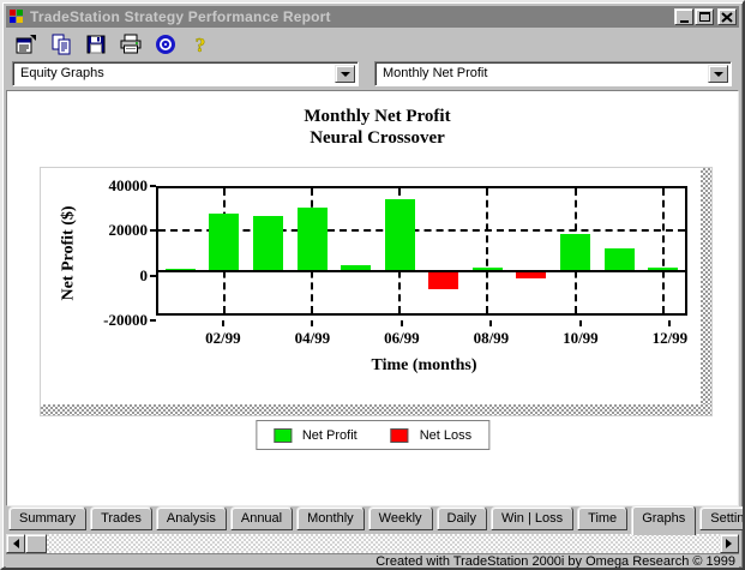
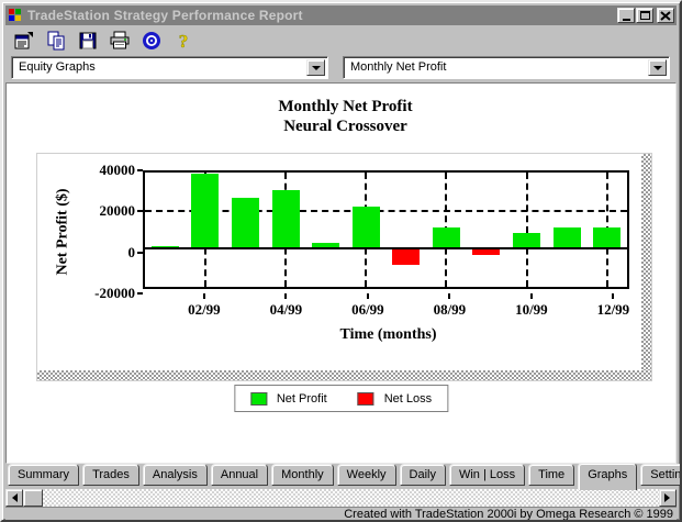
02/99: 28000 -> 40000
06/99: 35000 -> 22000
08/99: 2000 -> 11000
10/99: 18000 -> 8000
12/99: 2000 -> 11000
